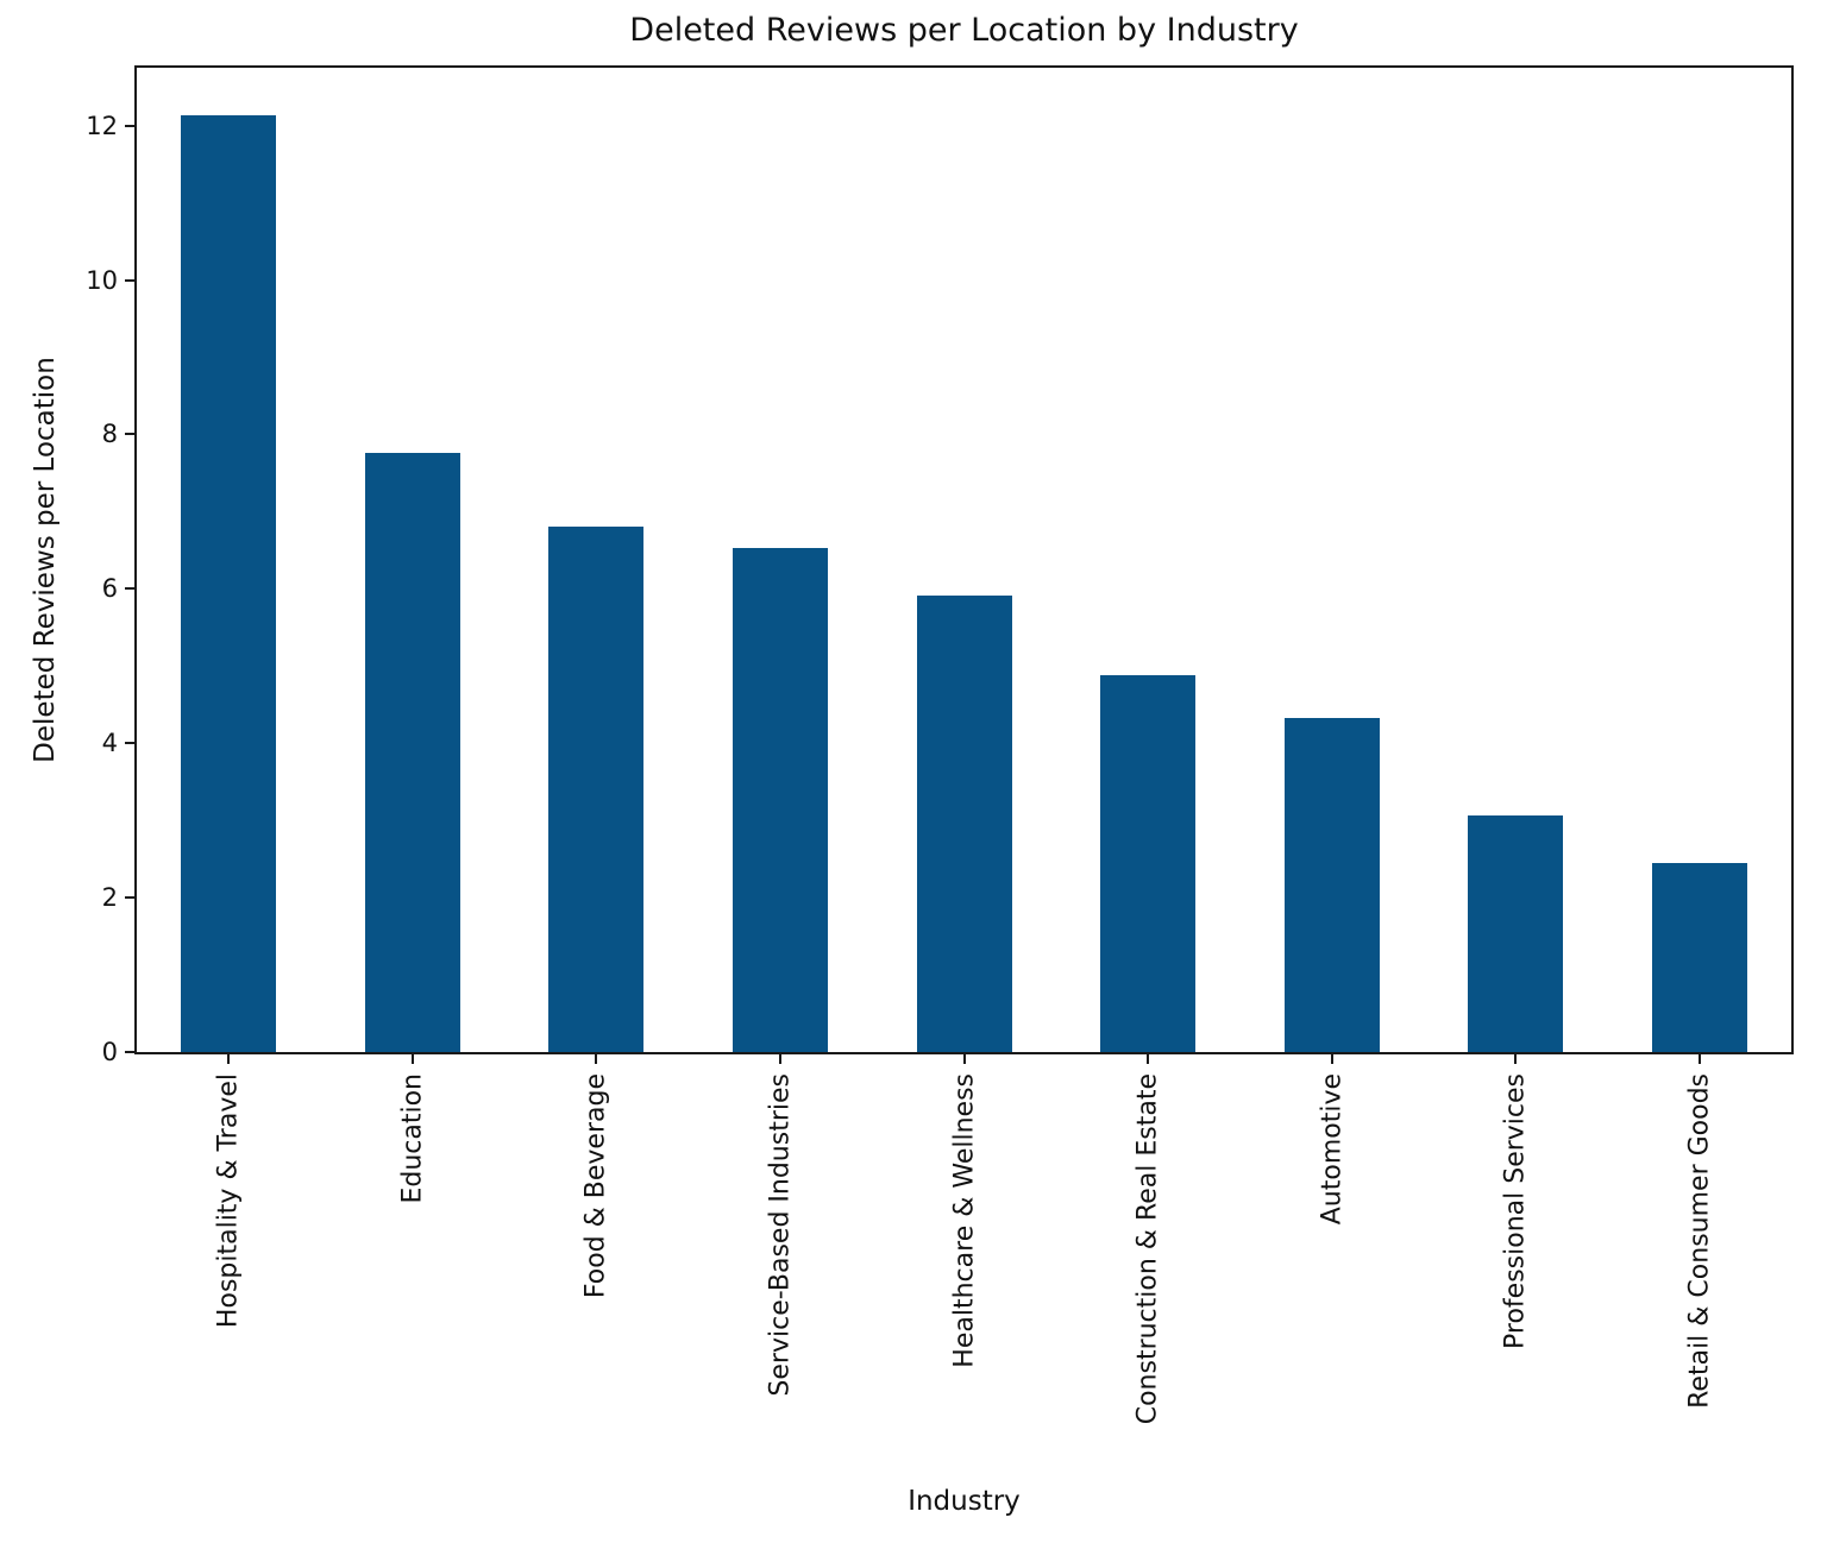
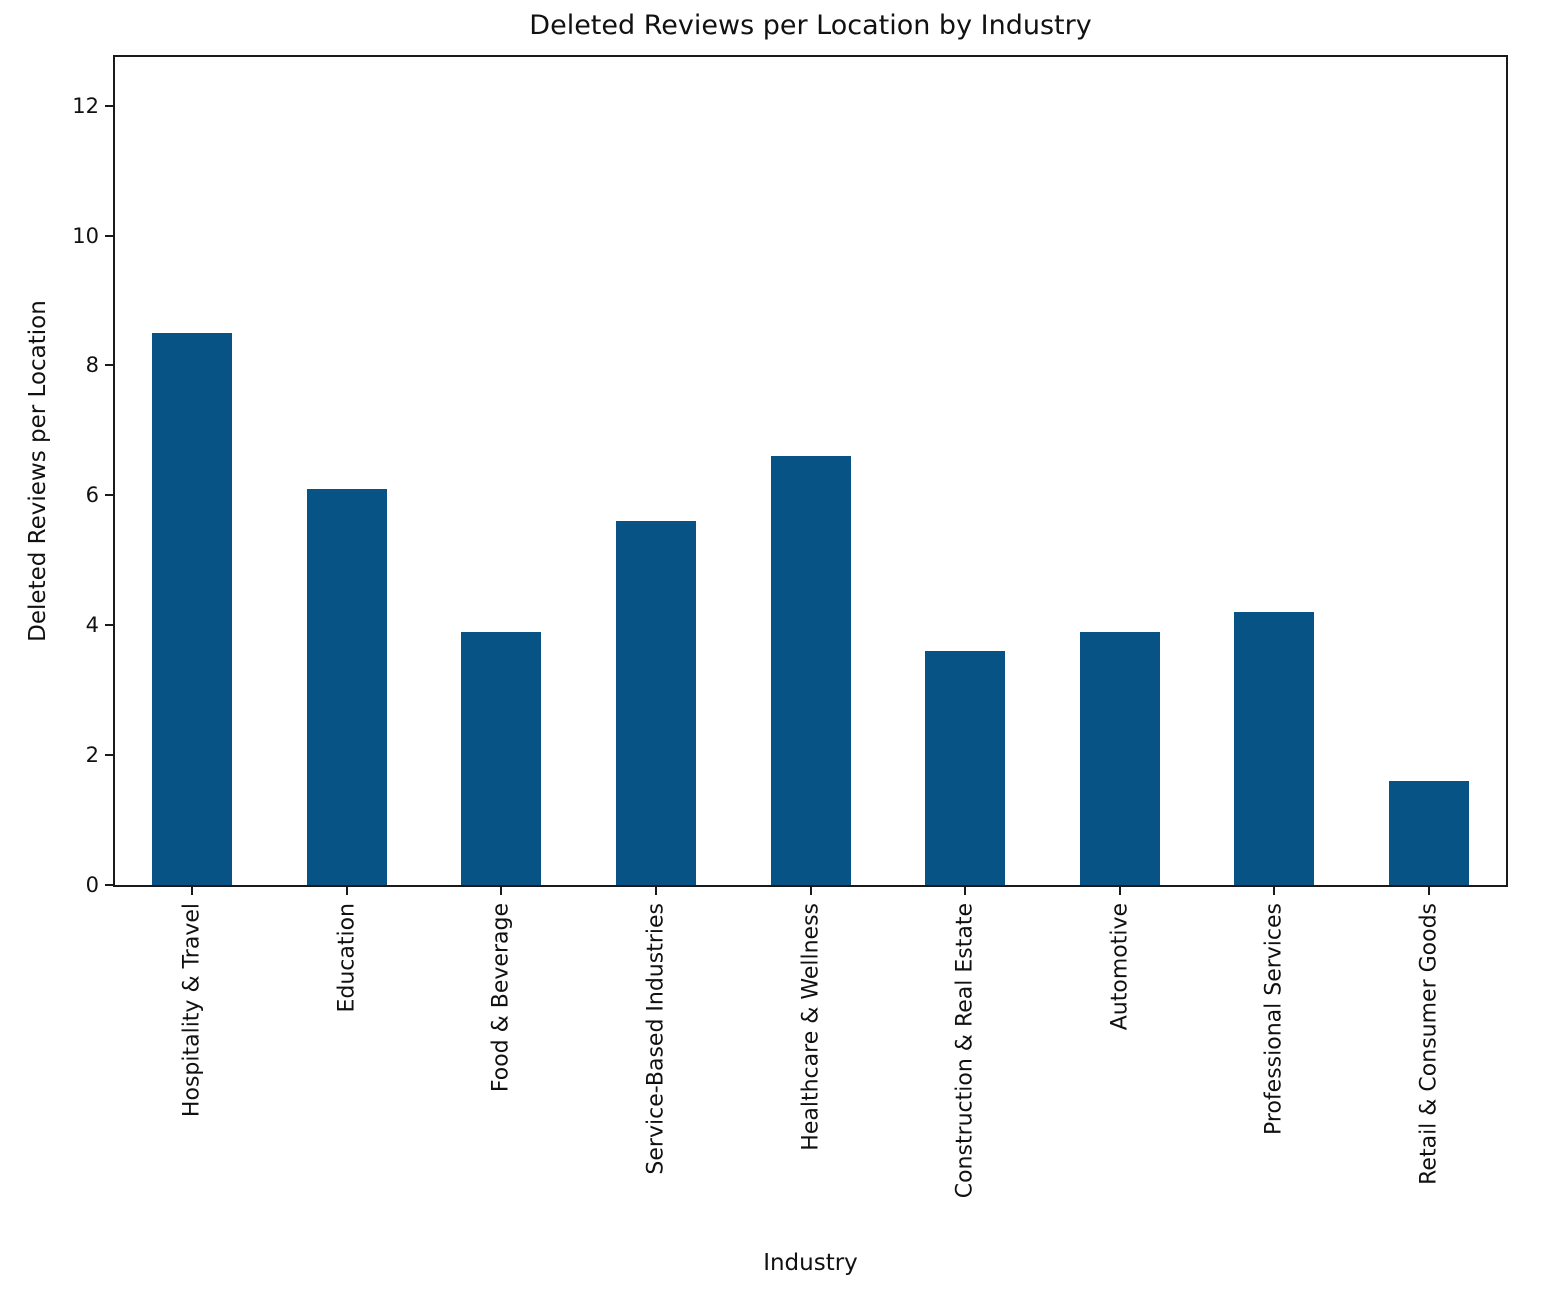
Hospitality & Travel: 12.1 -> 8.5
Education: 7.8 -> 6.1
Food & Beverage: 6.8 -> 3.9
Service-Based Industries: 6.5 -> 5.6
Healthcare & Wellness: 5.9 -> 6.6
Construction & Real Estate: 4.9 -> 3.6
Automotive: 4.3 -> 3.9
Professional Services: 3.1 -> 4.2
Retail & Consumer Goods: 2.5 -> 1.6
